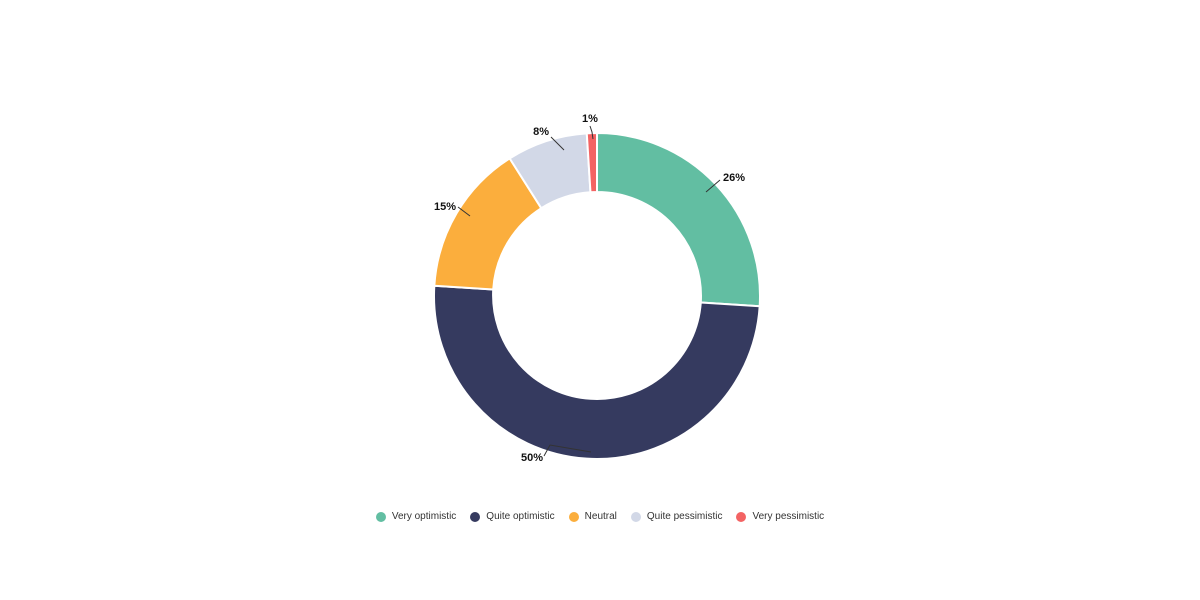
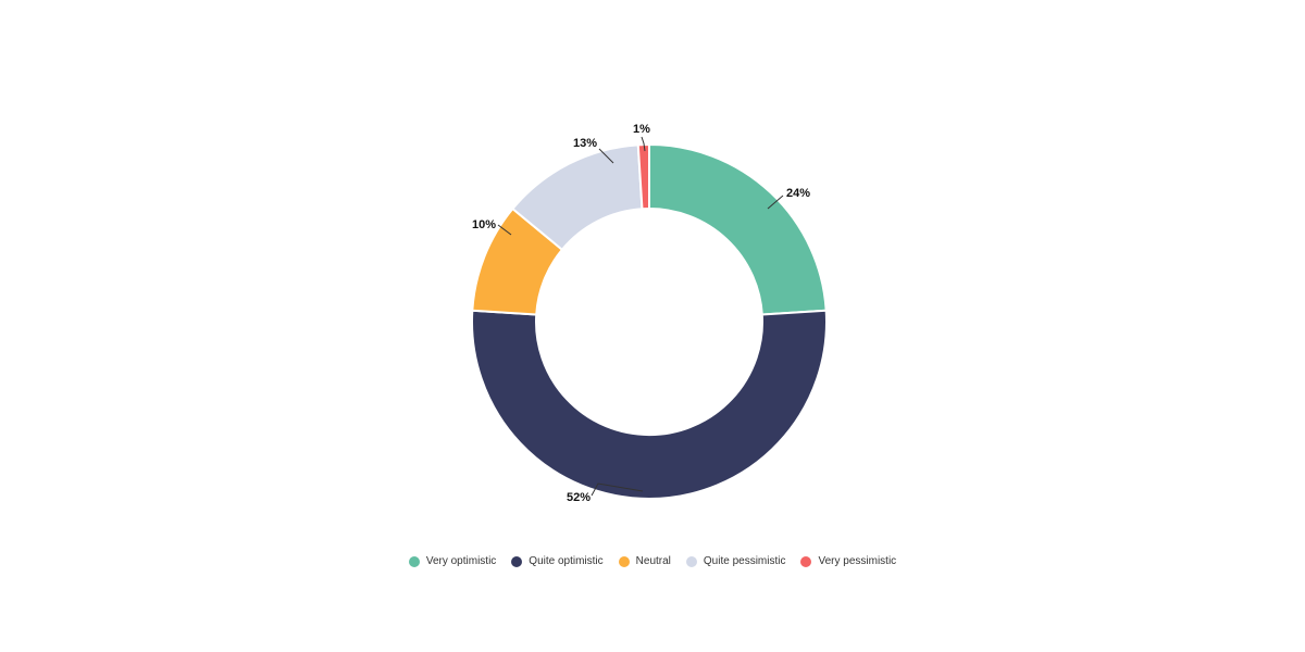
Very optimistic: 26% -> 24%
Quite optimistic: 50% -> 52%
Neutral: 15% -> 10%
Quite pessimistic: 8% -> 13%
